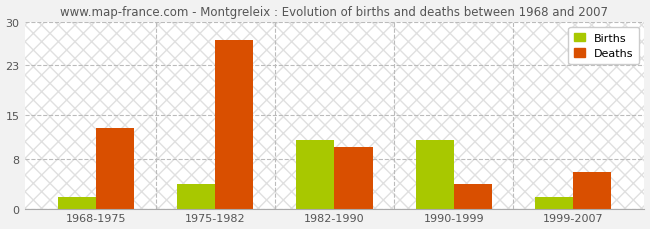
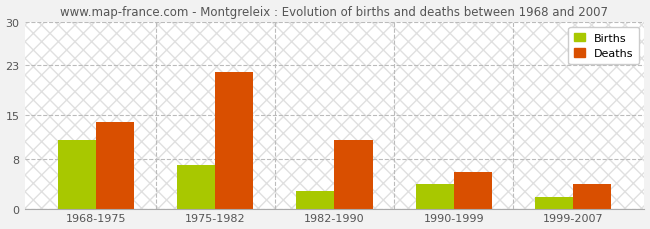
Births/1968-1975: 2 -> 11
Deaths/1968-1975: 13 -> 14
Births/1975-1982: 4 -> 7
Deaths/1975-1982: 27 -> 22
Births/1982-1990: 11 -> 3
Deaths/1982-1990: 10 -> 11
Births/1990-1999: 11 -> 4
Deaths/1990-1999: 4 -> 6
Deaths/1999-2007: 6 -> 4
